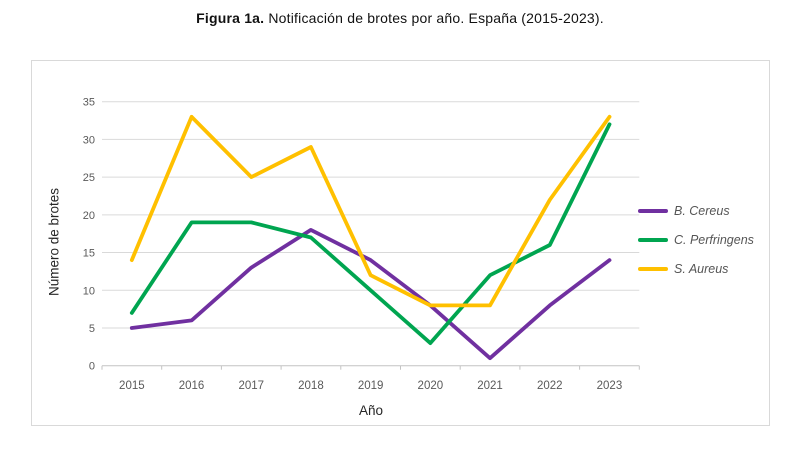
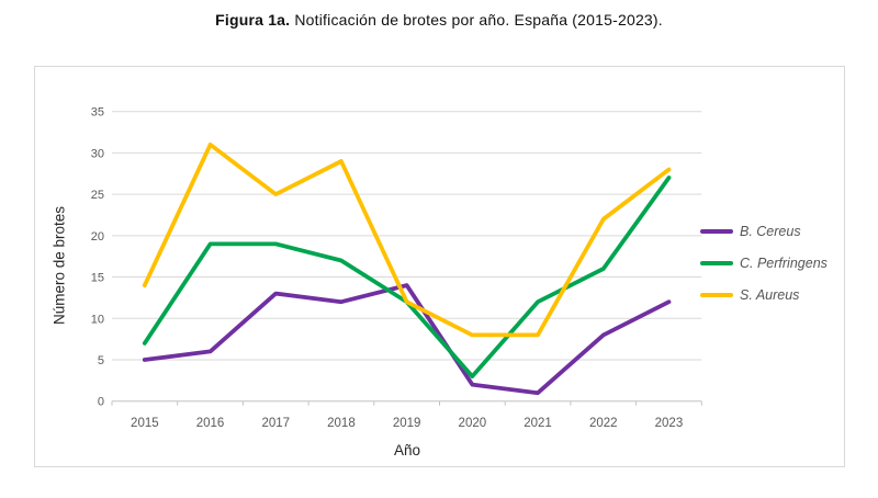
S. Aureus/2016: 33 -> 31
B. Cereus/2018: 18 -> 12
C. Perfringens/2019: 10 -> 12
B. Cereus/2020: 8 -> 2
B. Cereus/2023: 14 -> 12
C. Perfringens/2023: 32 -> 27
S. Aureus/2023: 33 -> 28
